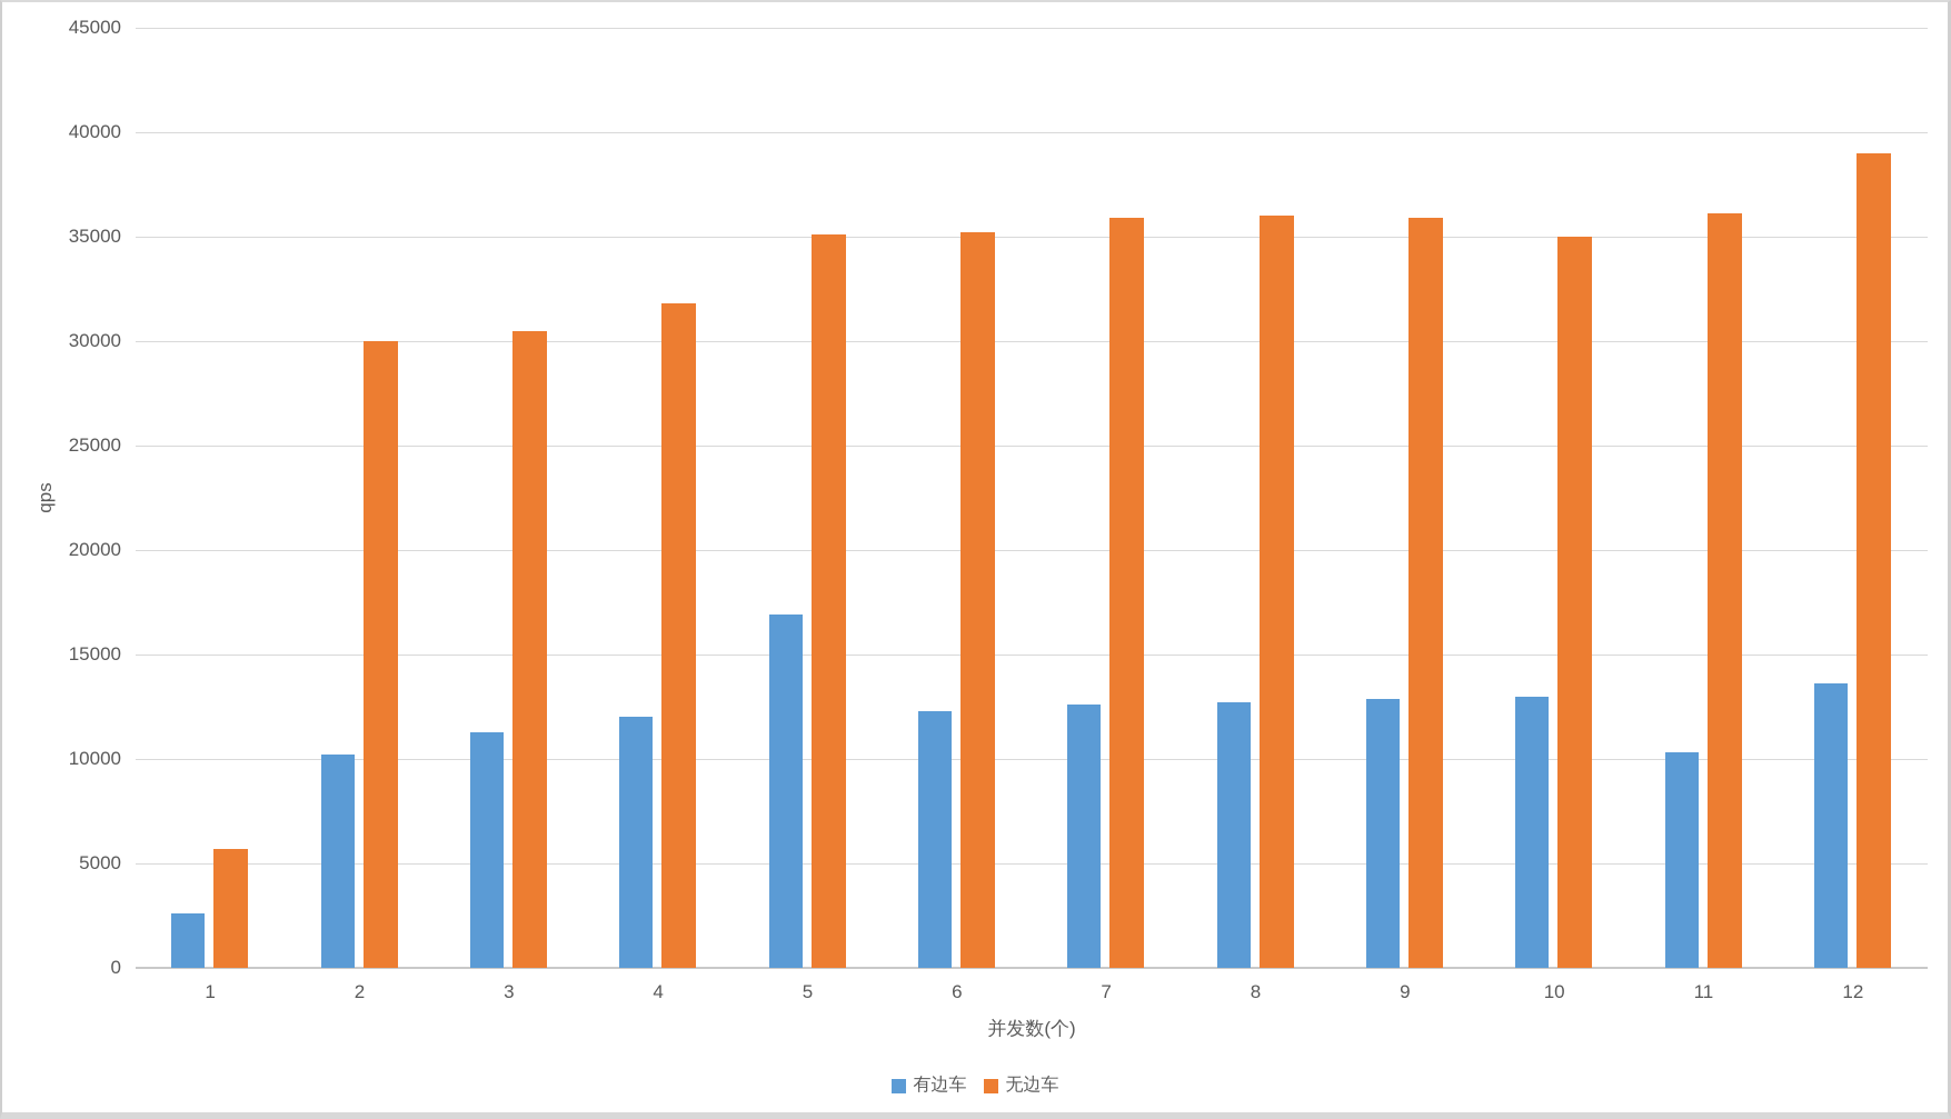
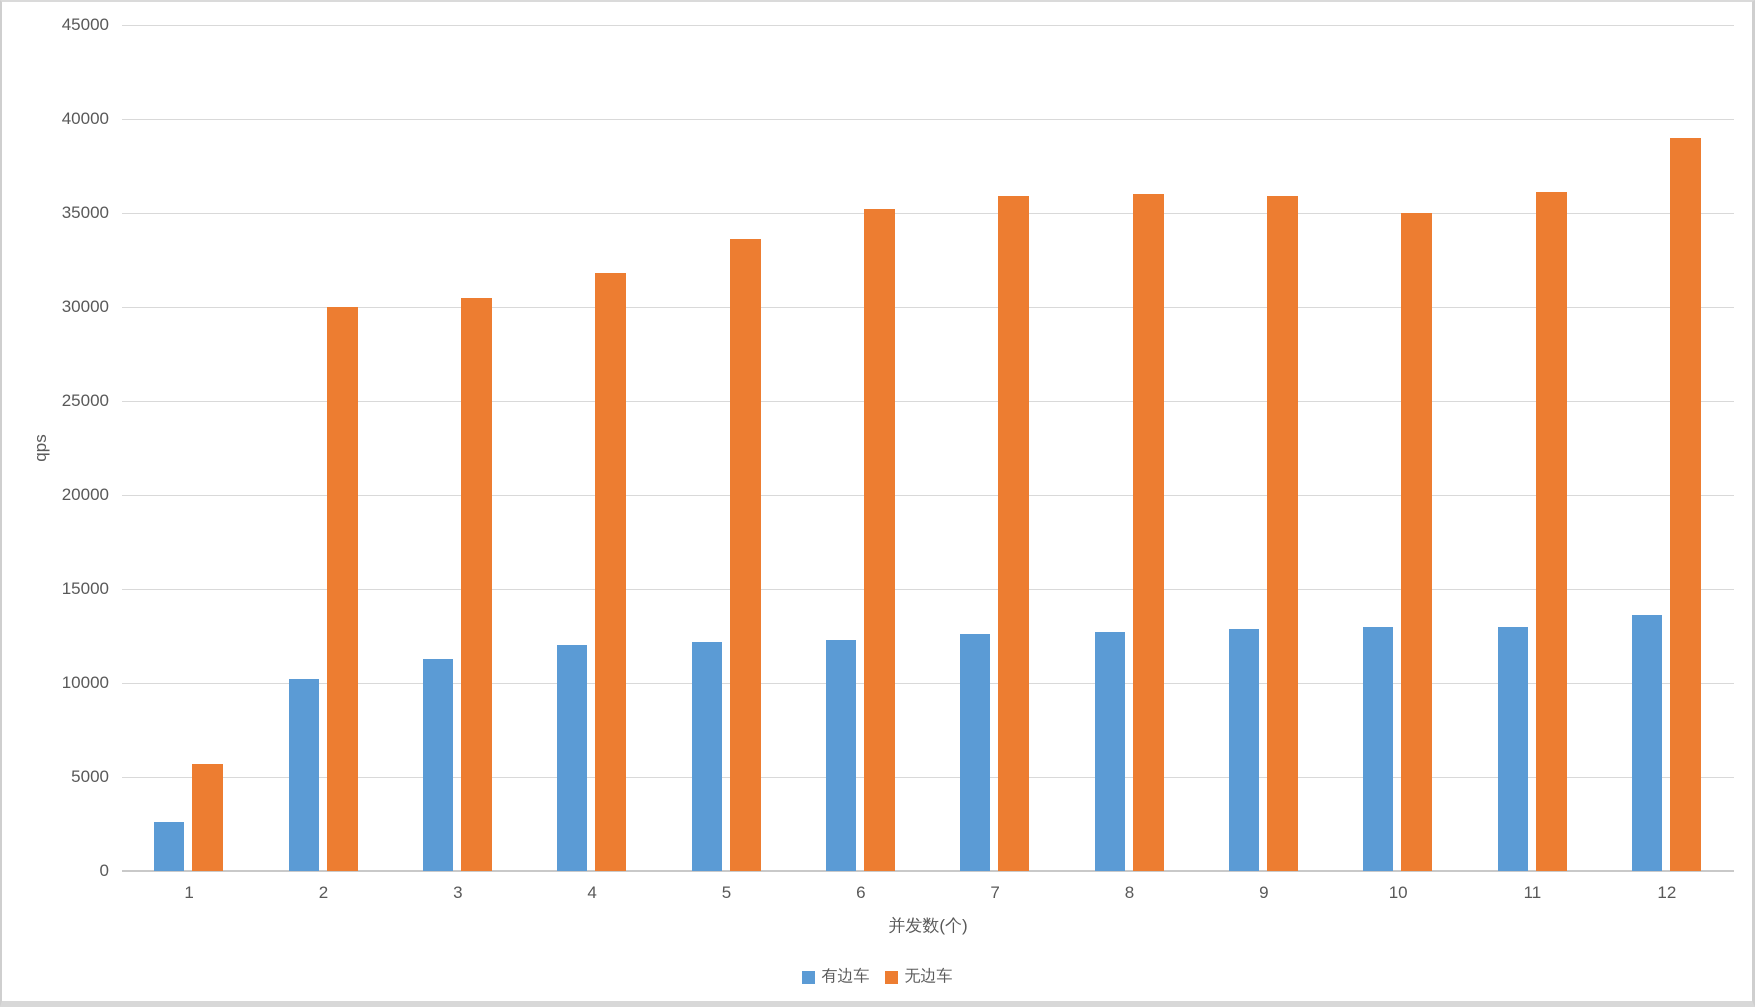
有边车/5: 16900 -> 12200
无边车/5: 35100 -> 33600
有边车/11: 10300 -> 13000
